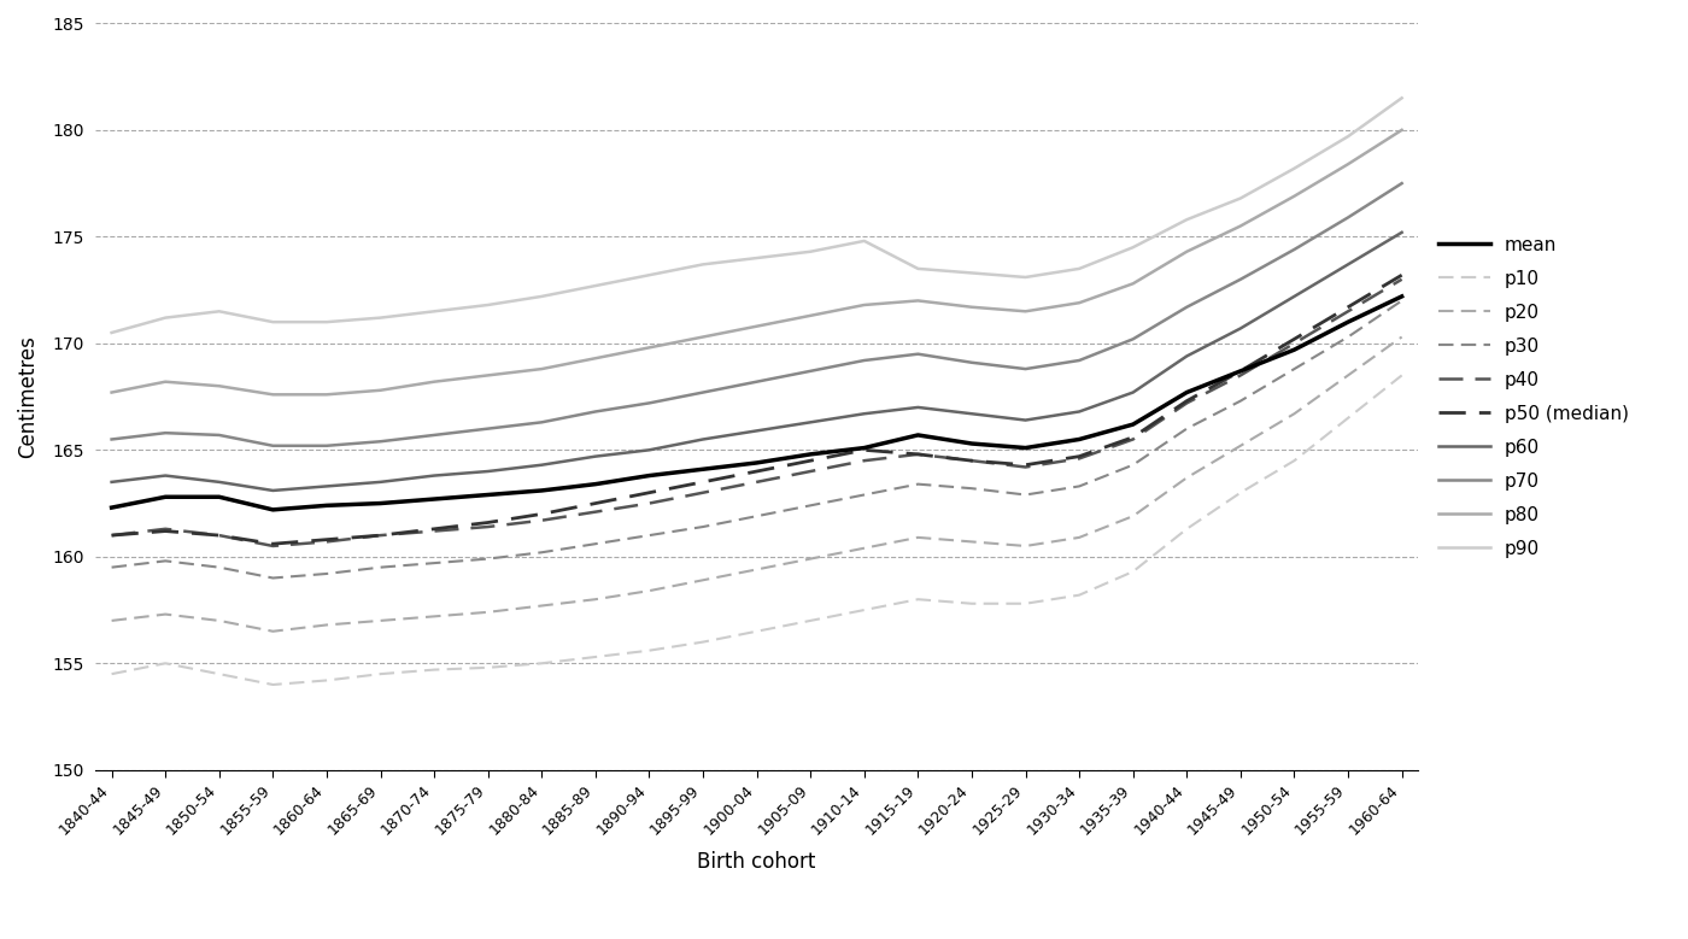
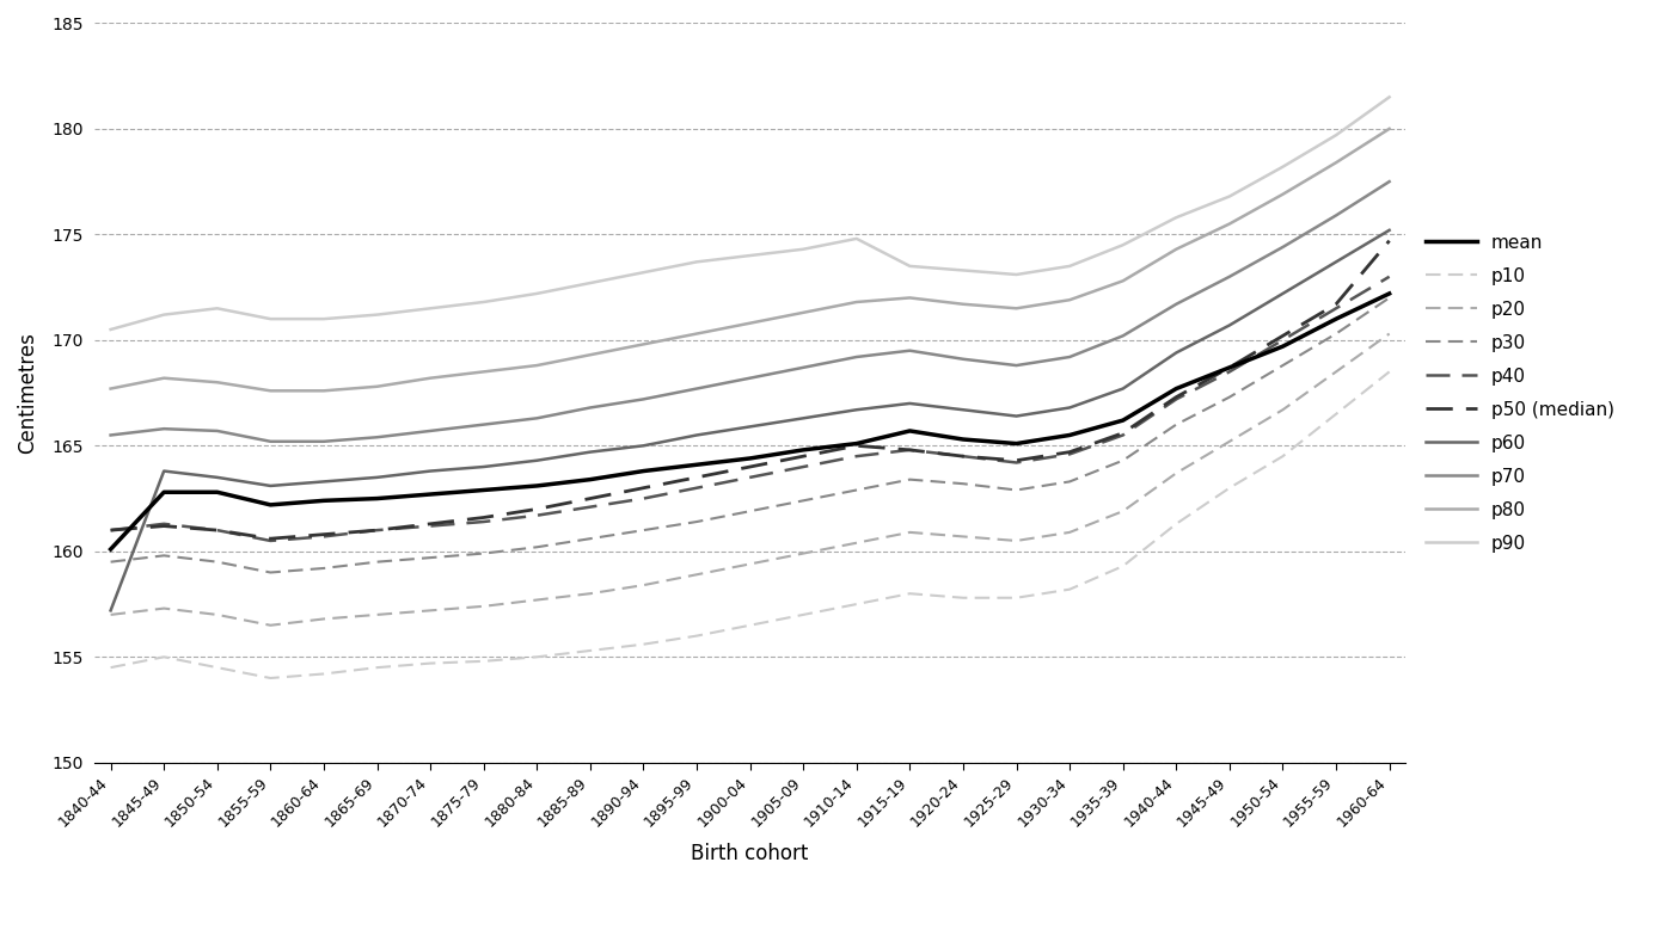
mean/1840-44: 162.3 -> 160.1
p60/1840-44: 163.5 -> 157.2
p50 (median)/1960-64: 173.2 -> 174.7
